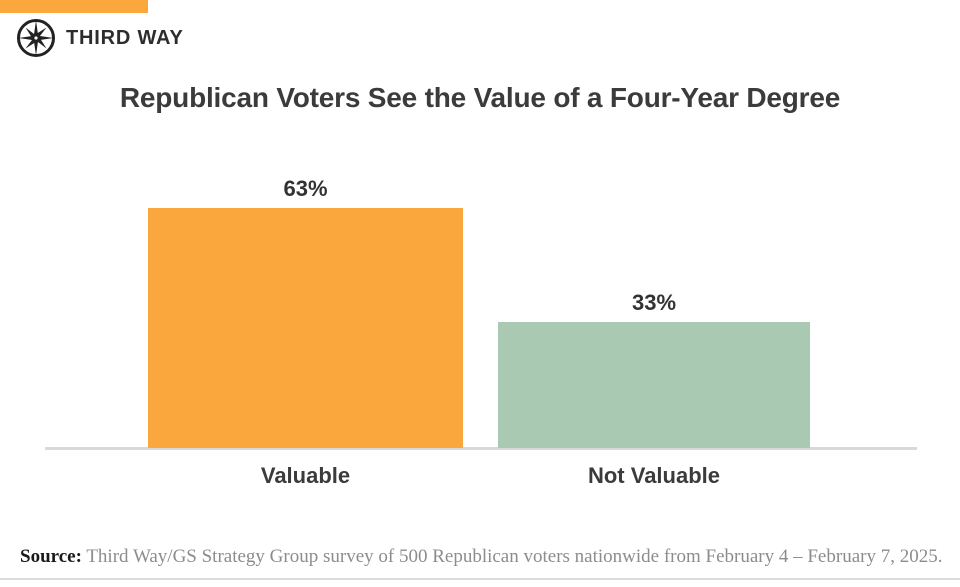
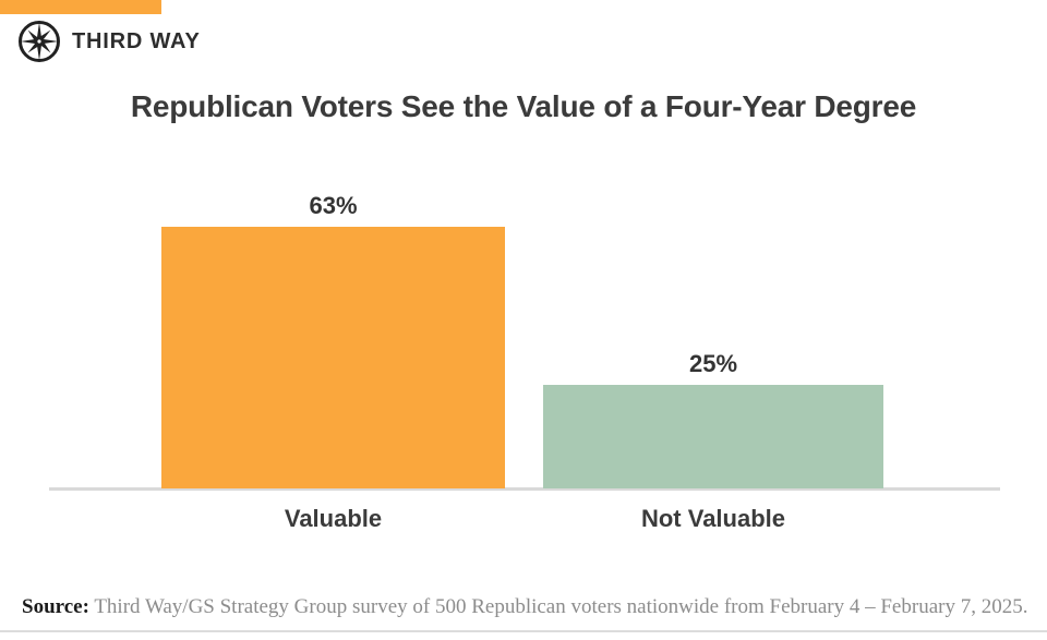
Not Valuable: 33% -> 25%
